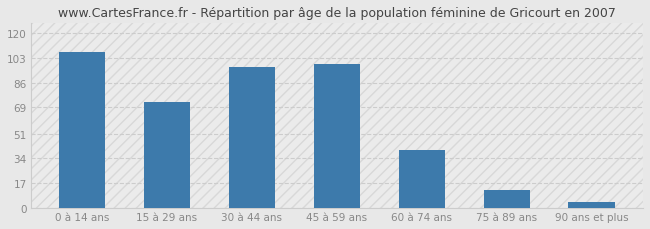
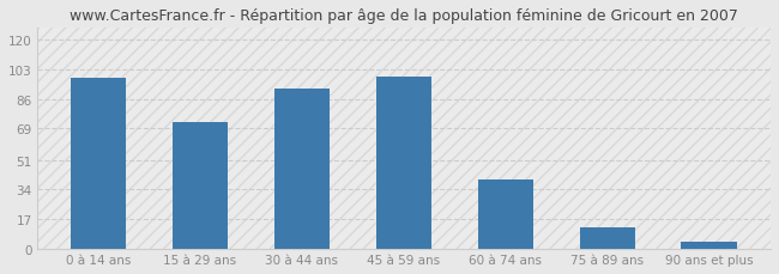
0 à 14 ans: 107 -> 98
30 à 44 ans: 97 -> 92
